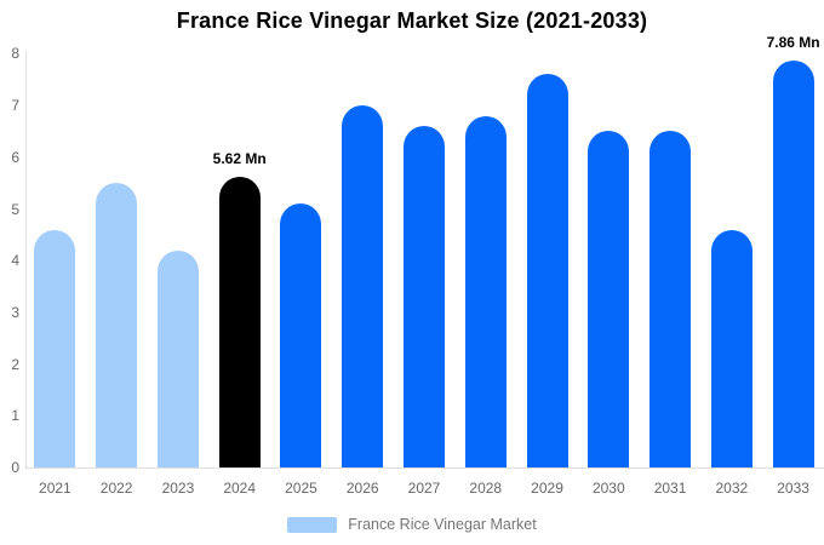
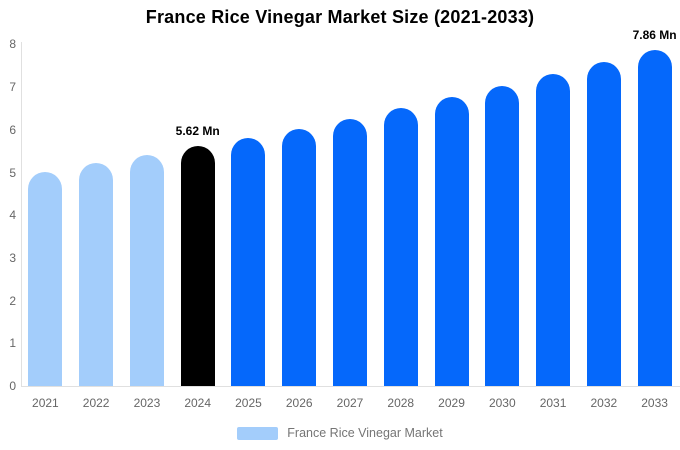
2021: 4.6 -> 5.0
2022: 5.5 -> 5.2
2023: 4.2 -> 5.4
2025: 5.1 -> 5.8
2026: 7.0 -> 6.0
2027: 6.6 -> 6.3
2028: 6.8 -> 6.5
2029: 7.6 -> 6.8
2030: 6.5 -> 7.0
2031: 6.5 -> 7.3
2032: 4.6 -> 7.6
